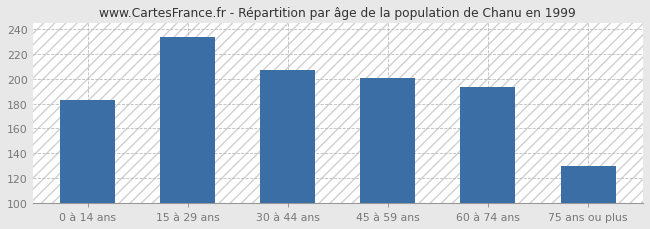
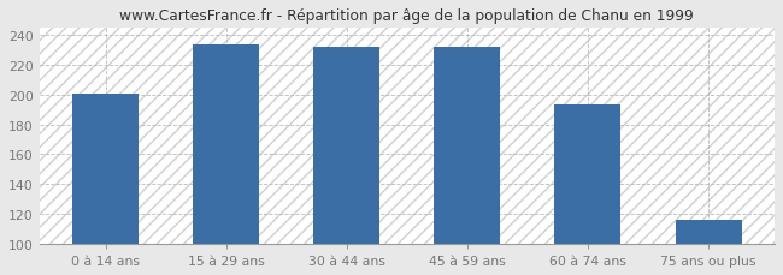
0 à 14 ans: 183 -> 201
30 à 44 ans: 207 -> 232
45 à 59 ans: 201 -> 232
75 ans ou plus: 130 -> 116
